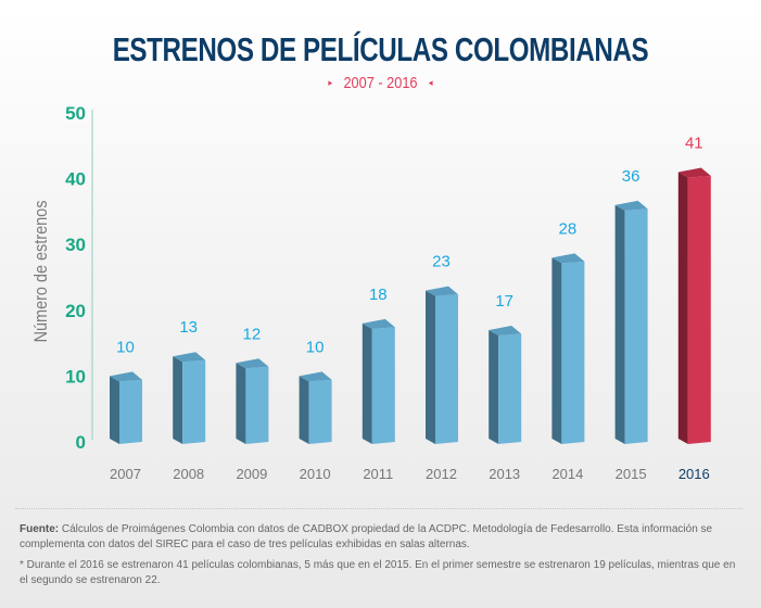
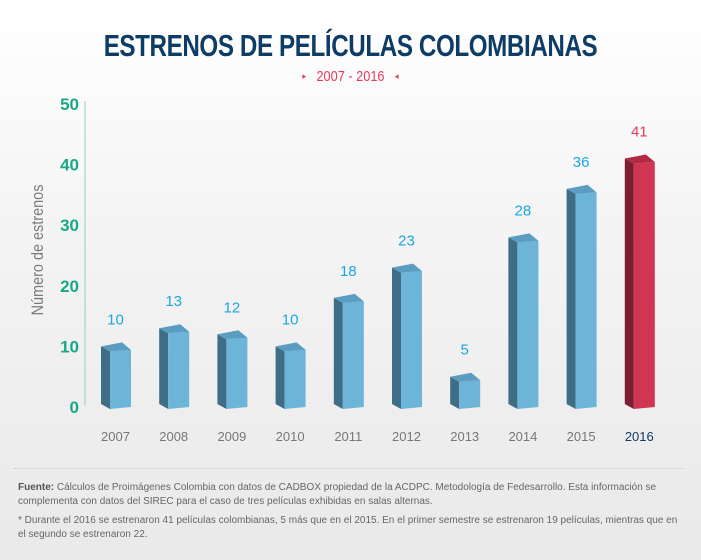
2013: 17 -> 5
